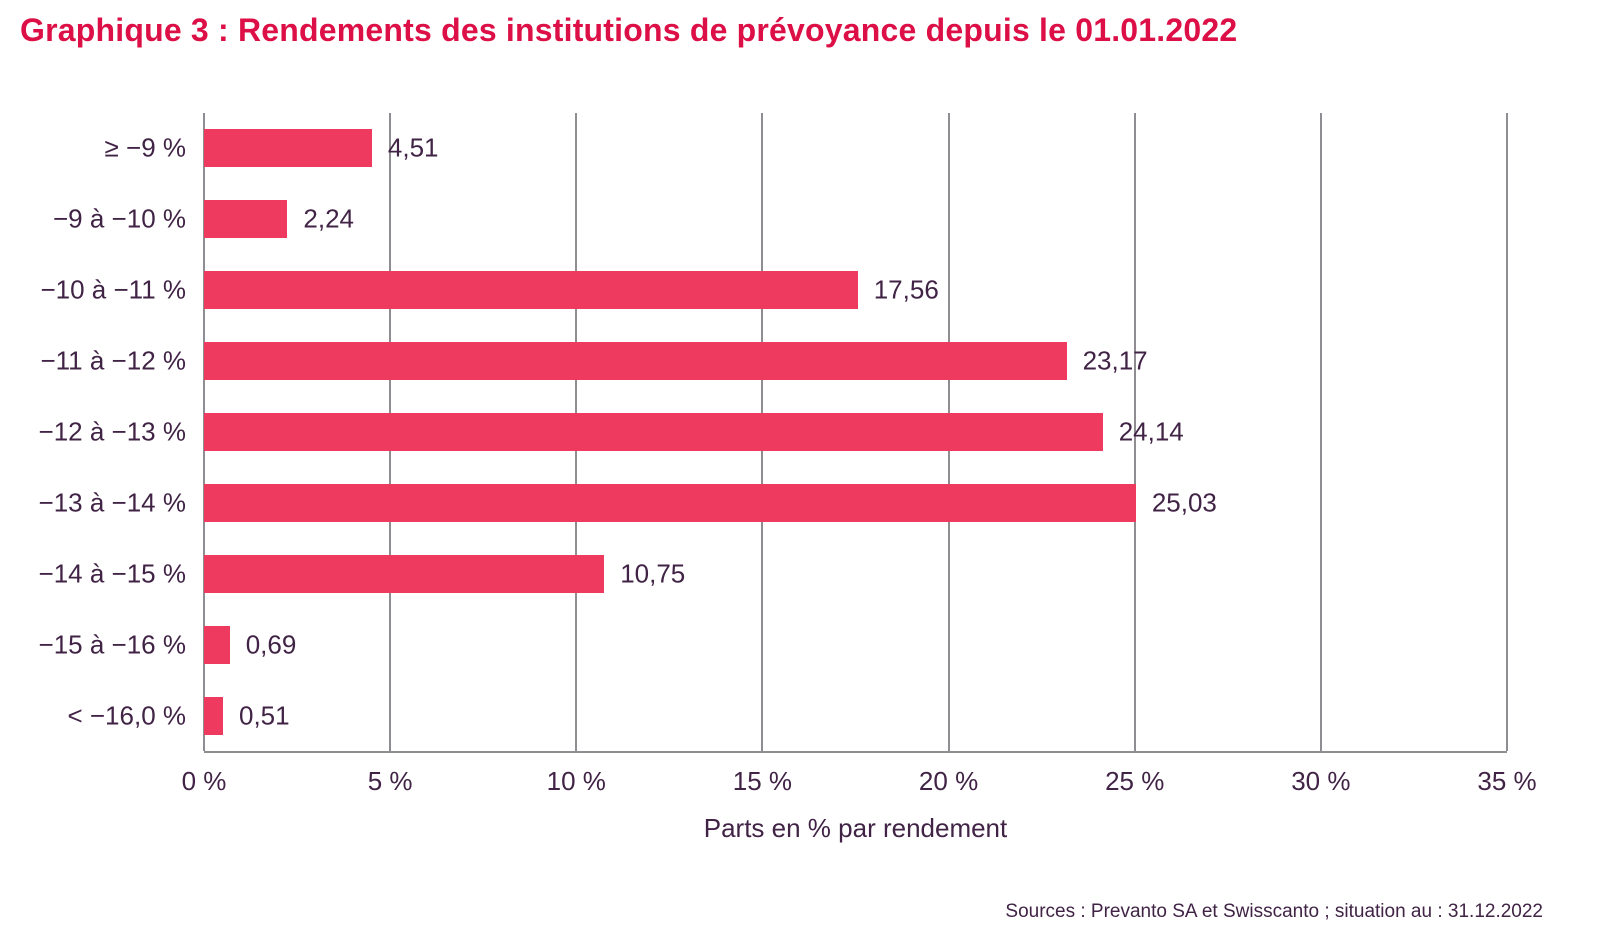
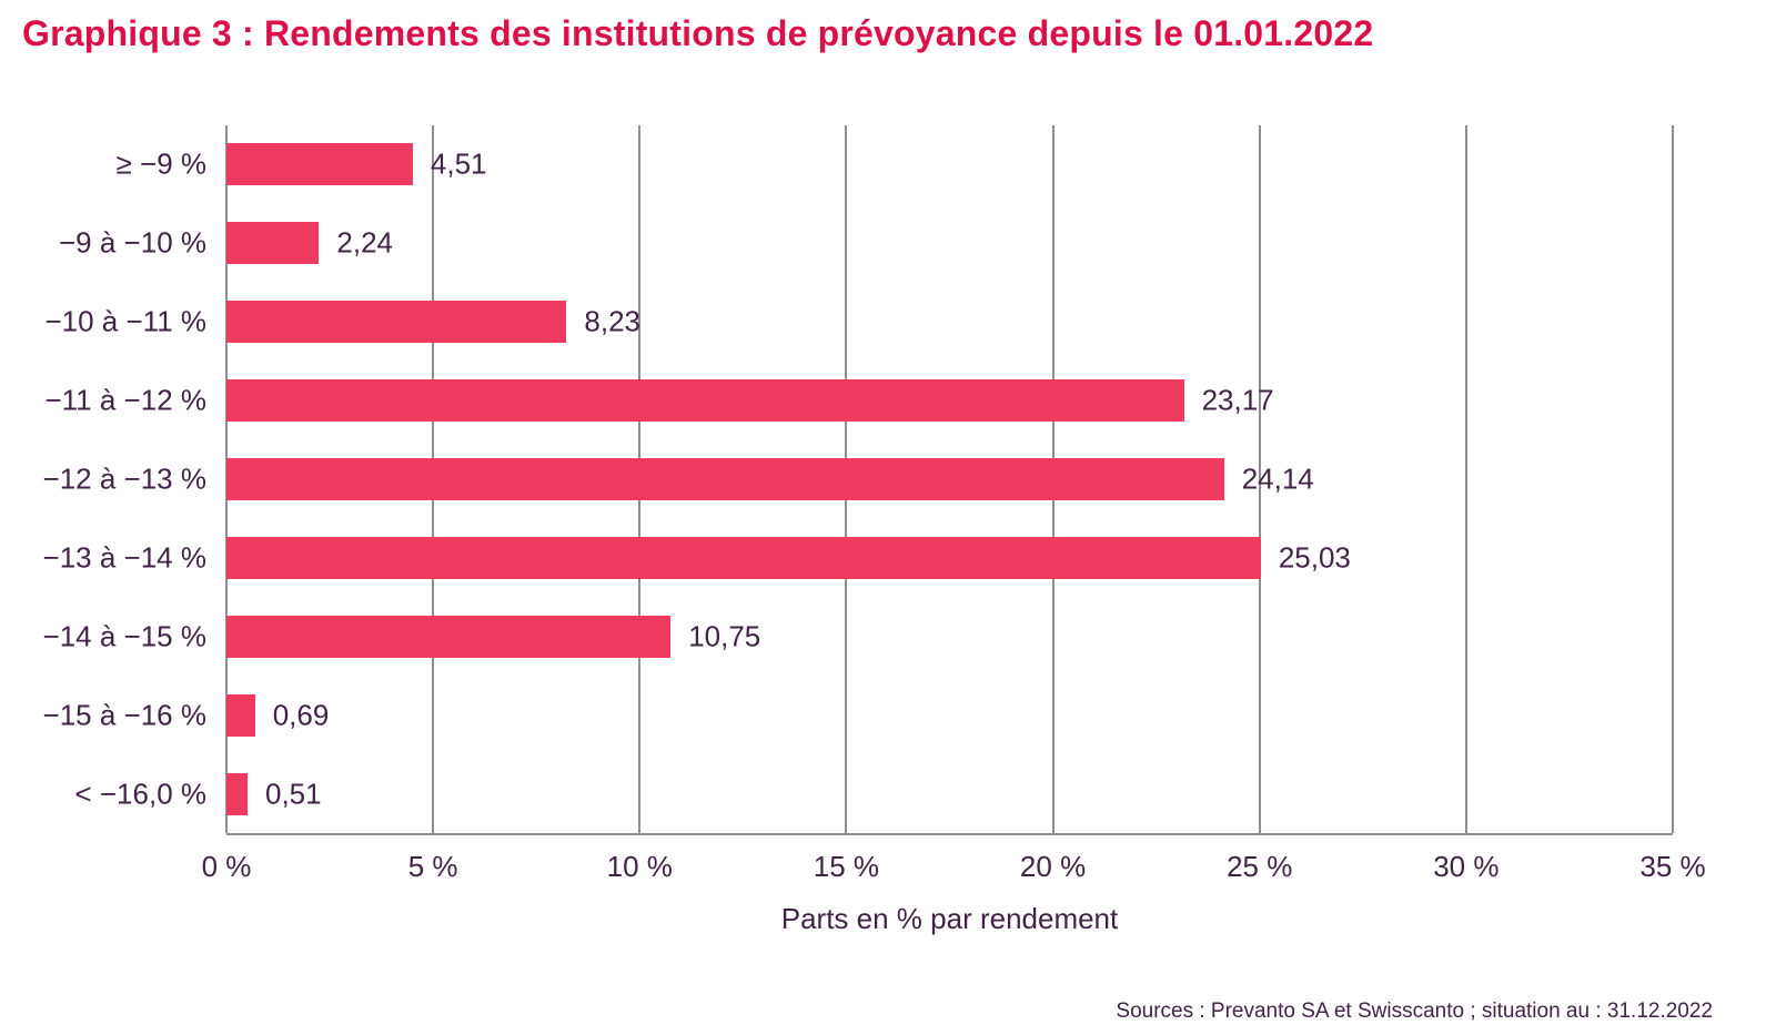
−10 à −11 %: 17,56 -> 8,23
